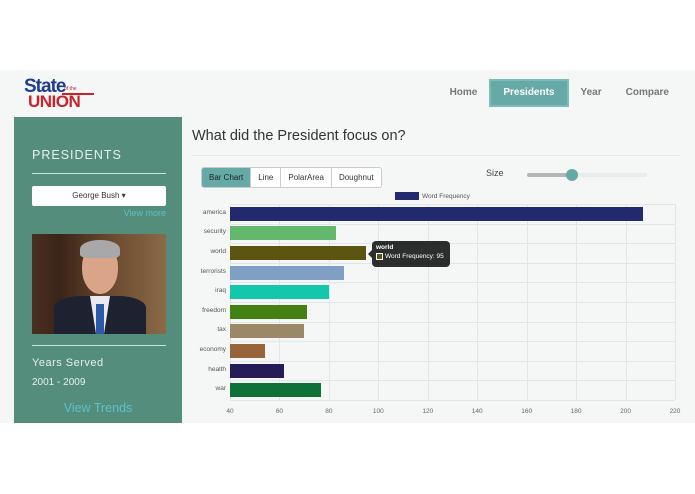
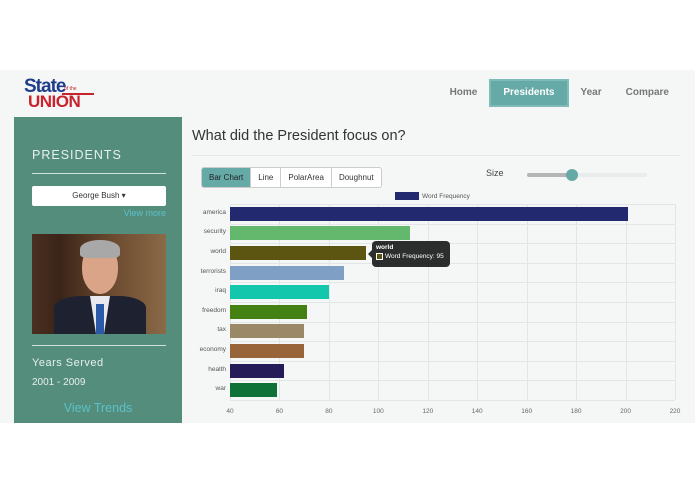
america: 207 -> 201
security: 83 -> 113
economy: 54 -> 70
war: 77 -> 59
